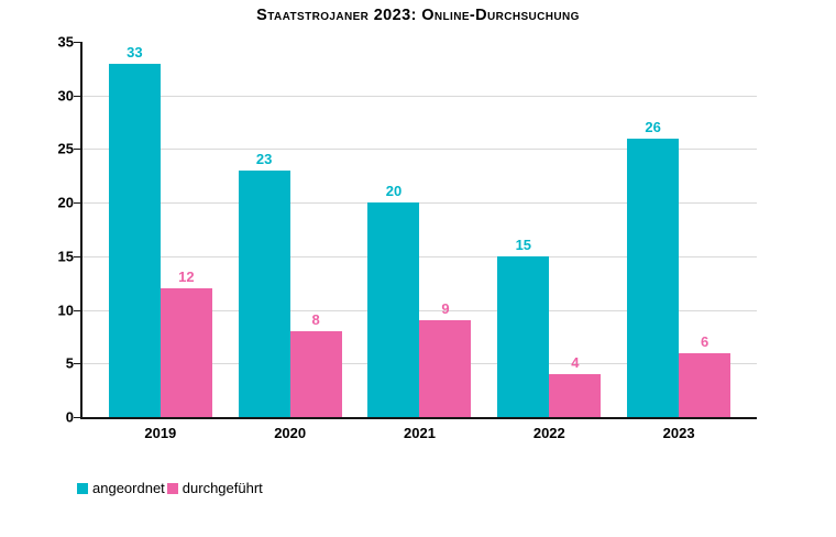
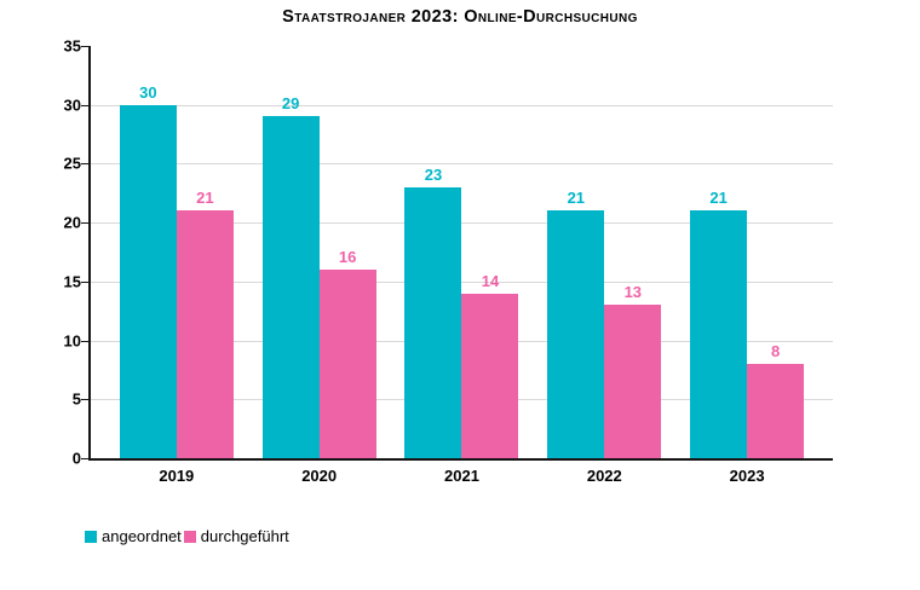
angeordnet/2019: 33 -> 30
durchgeführt/2019: 12 -> 21
angeordnet/2020: 23 -> 29
durchgeführt/2020: 8 -> 16
angeordnet/2021: 20 -> 23
durchgeführt/2021: 9 -> 14
angeordnet/2022: 15 -> 21
durchgeführt/2022: 4 -> 13
angeordnet/2023: 26 -> 21
durchgeführt/2023: 6 -> 8
